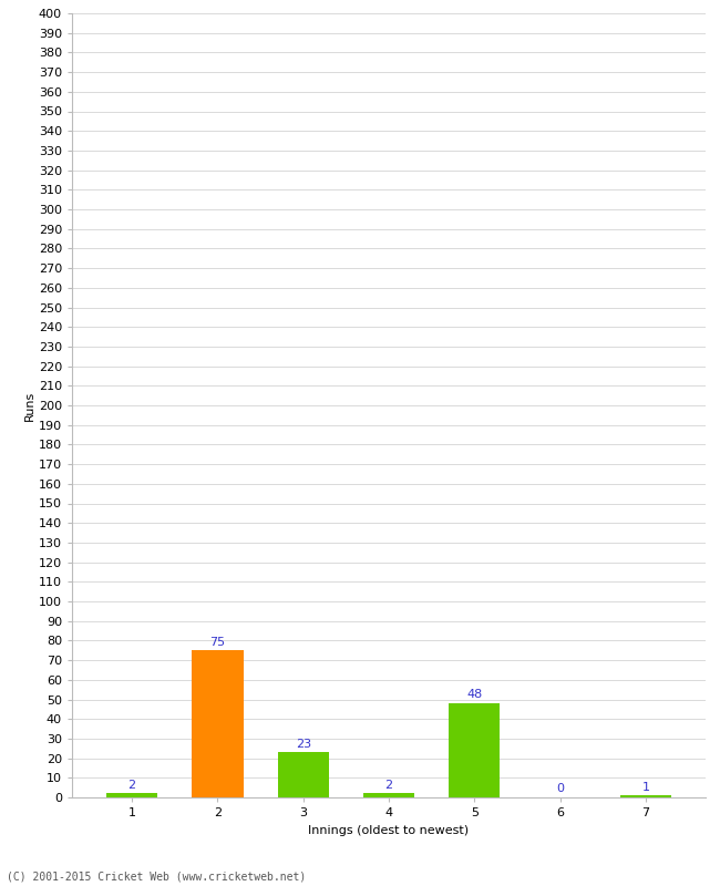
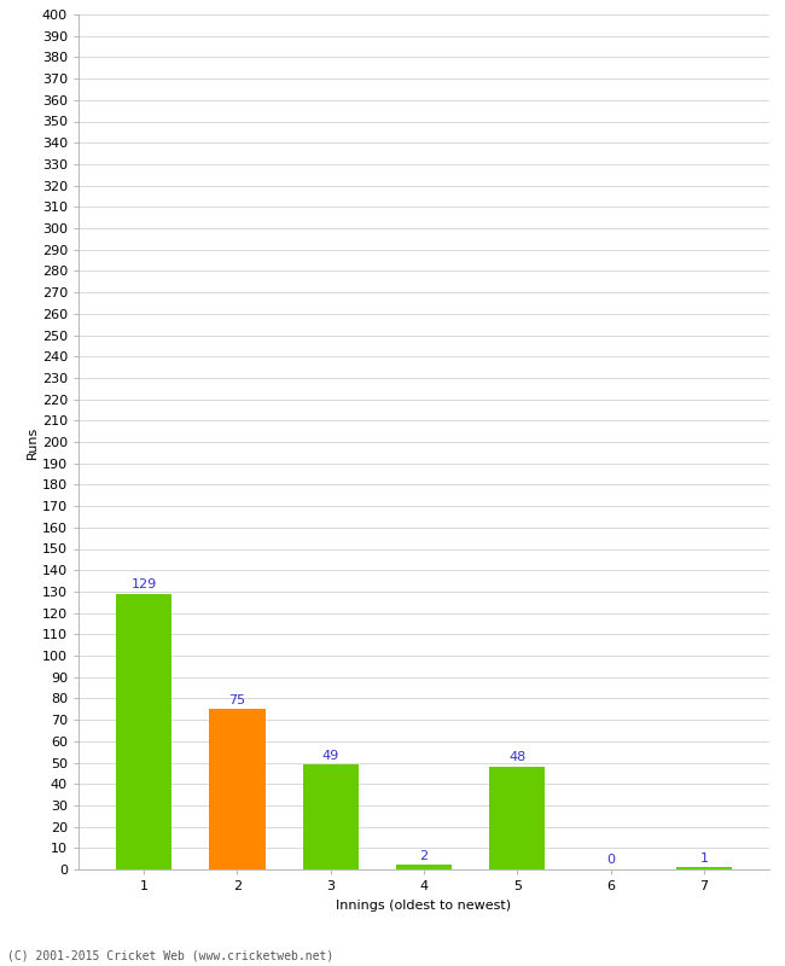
1: 2 -> 129
3: 23 -> 49
